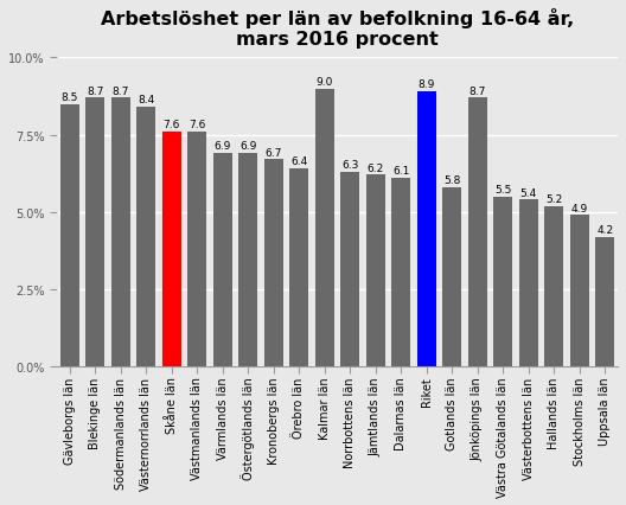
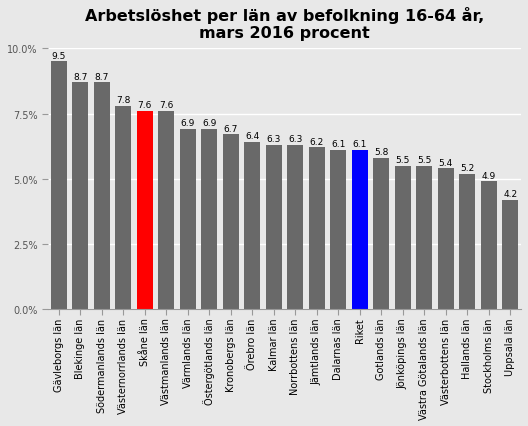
Gävleborgs län: 8.5 -> 9.5
Västernorrlands län: 8.4 -> 7.8
Kalmar län: 9.0 -> 6.3
Riket: 8.9 -> 6.1
Jönköpings län: 8.7 -> 5.5
